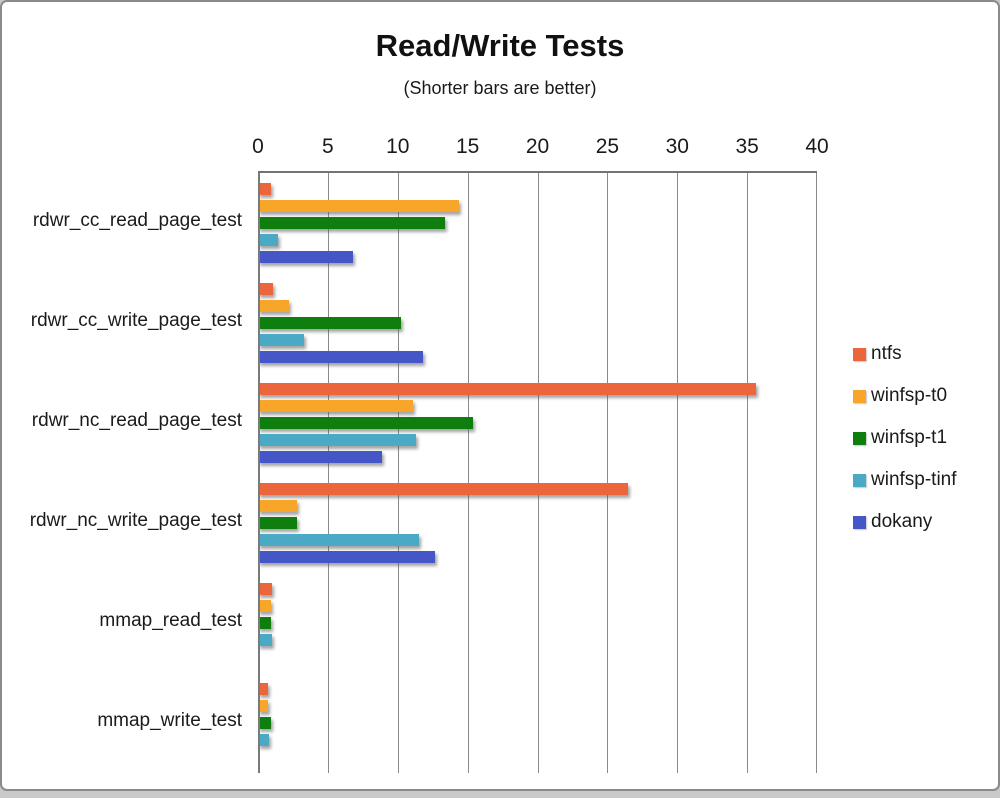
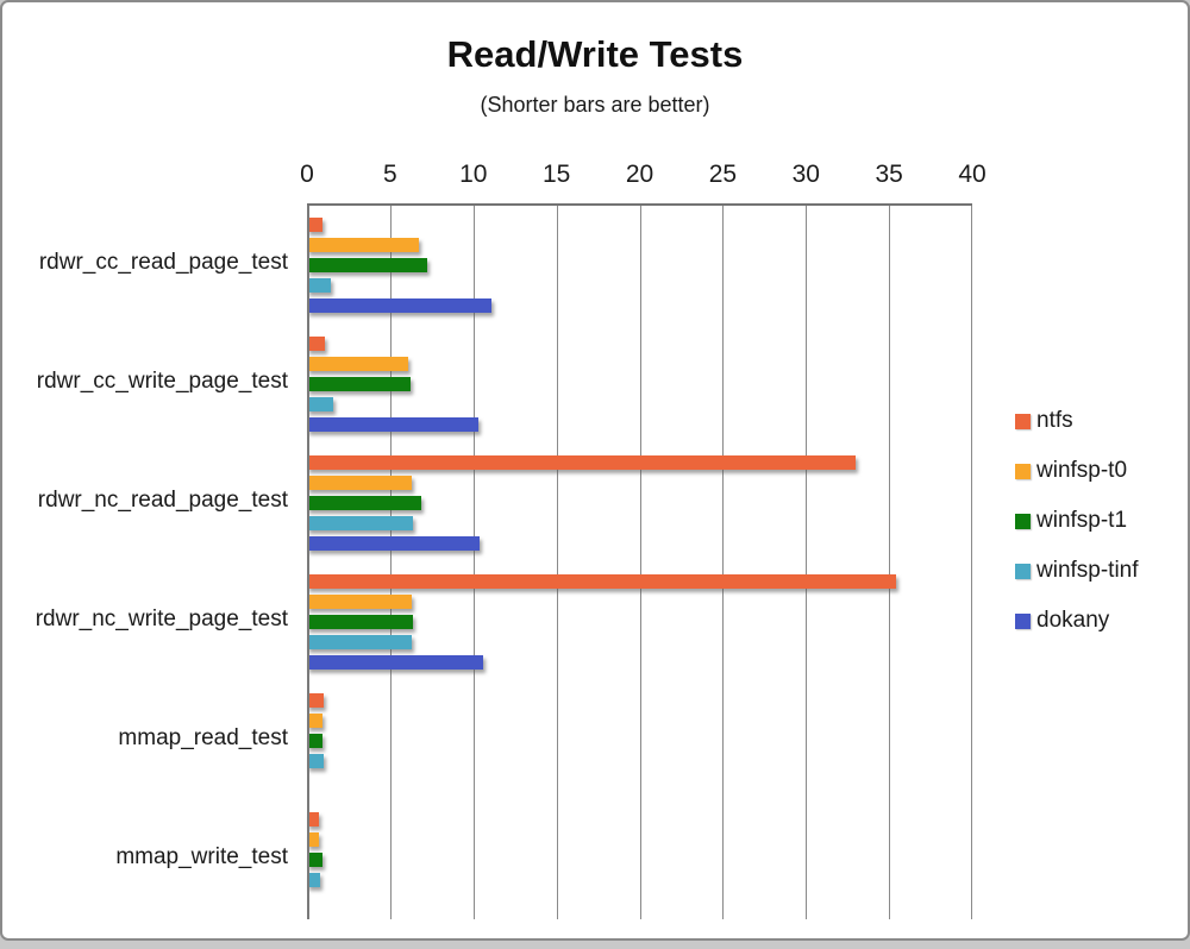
winfsp-t0/rdwr_cc_read_page_test: 14.4 -> 6.7
winfsp-t1/rdwr_cc_read_page_test: 13.4 -> 7.2
dokany/rdwr_cc_read_page_test: 6.8 -> 11.1
winfsp-t0/rdwr_cc_write_page_test: 2.2 -> 6.1
winfsp-t1/rdwr_cc_write_page_test: 10.2 -> 6.2
winfsp-tinf/rdwr_cc_write_page_test: 3.3 -> 1.6
dokany/rdwr_cc_write_page_test: 11.8 -> 10.3
ntfs/rdwr_nc_read_page_test: 35.6 -> 33.0
winfsp-t0/rdwr_nc_read_page_test: 11.1 -> 6.3
winfsp-t1/rdwr_nc_read_page_test: 15.4 -> 6.9
winfsp-tinf/rdwr_nc_read_page_test: 11.3 -> 6.4
dokany/rdwr_nc_read_page_test: 8.9 -> 10.4
ntfs/rdwr_nc_write_page_test: 26.5 -> 35.4
winfsp-t0/rdwr_nc_write_page_test: 2.8 -> 6.3
winfsp-t1/rdwr_nc_write_page_test: 2.8 -> 6.4
winfsp-tinf/rdwr_nc_write_page_test: 11.5 -> 6.3
dokany/rdwr_nc_write_page_test: 12.7 -> 10.6
